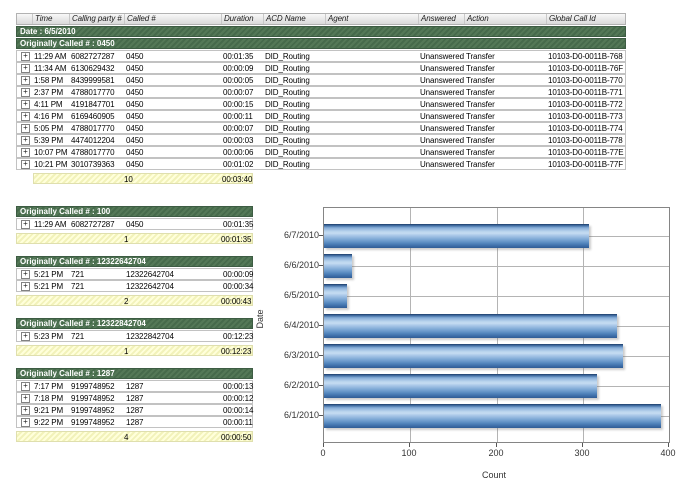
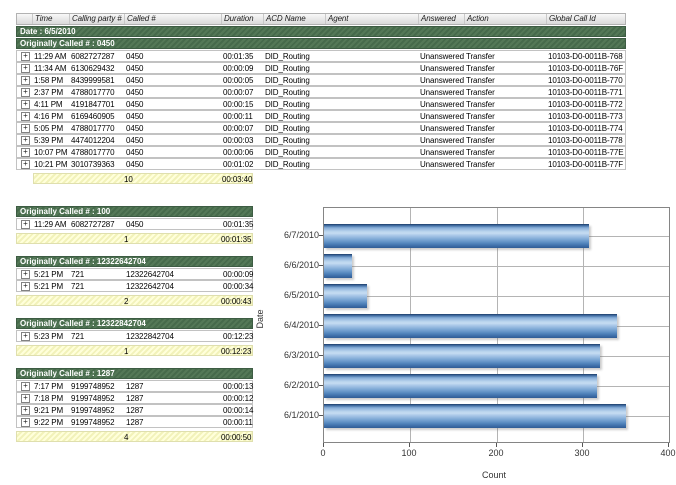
6/5/2010: 30 -> 50
6/3/2010: 350 -> 320
6/1/2010: 390 -> 350
